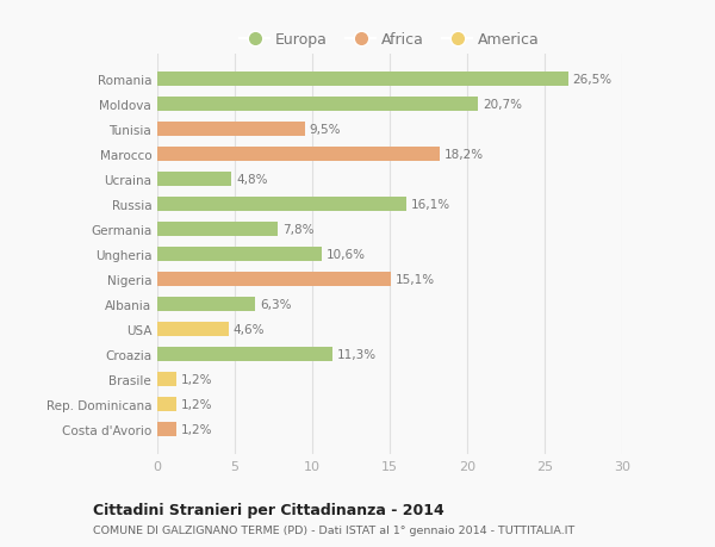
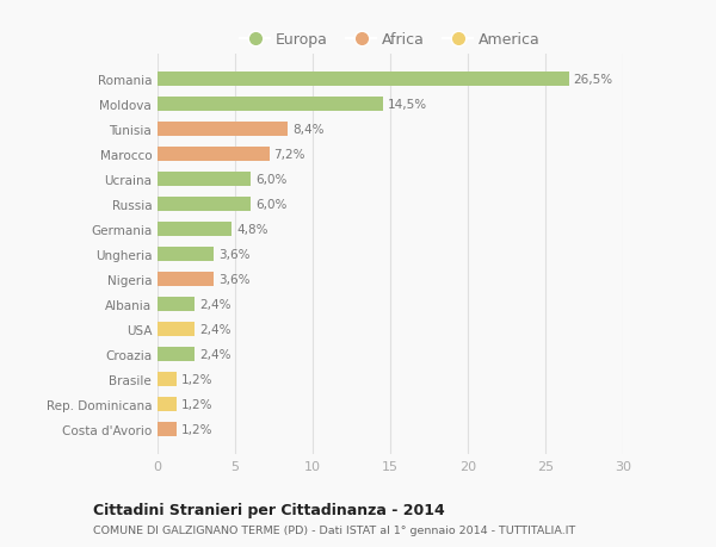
Moldova: 20,7% -> 14,5%
Tunisia: 9,5% -> 8,4%
Marocco: 18,2% -> 7,2%
Ucraina: 4,8% -> 6,0%
Russia: 16,1% -> 6,0%
Germania: 7,8% -> 4,8%
Ungheria: 10,6% -> 3,6%
Nigeria: 15,1% -> 3,6%
Albania: 6,3% -> 2,4%
USA: 4,6% -> 2,4%
Croazia: 11,3% -> 2,4%
